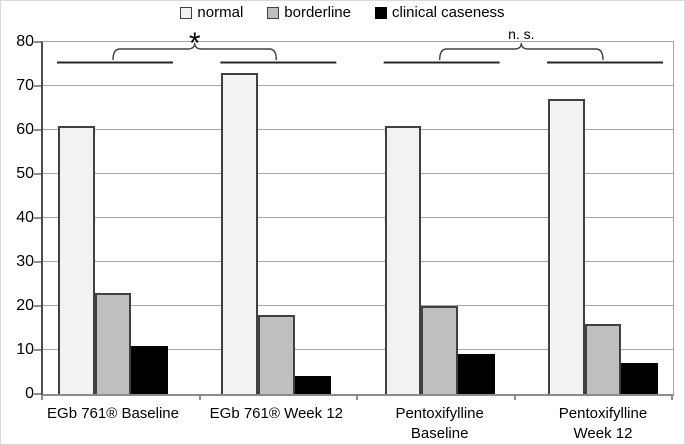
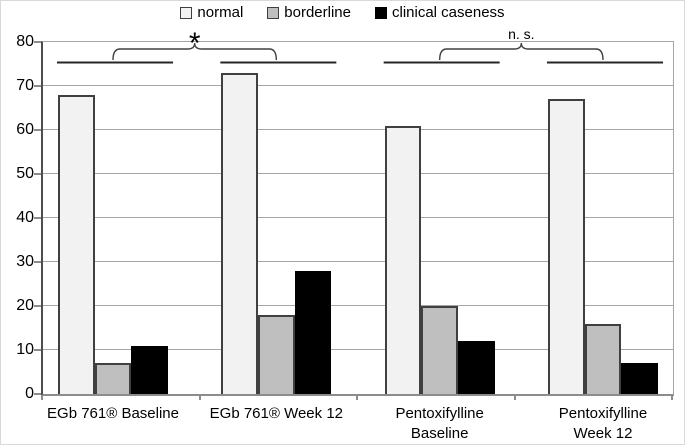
normal/EGb 761® Baseline: 61 -> 68
borderline/EGb 761® Baseline: 23 -> 7
clinical caseness/EGb 761® Week 12: 4 -> 28
clinical caseness/Pentoxifylline Baseline: 9 -> 12
